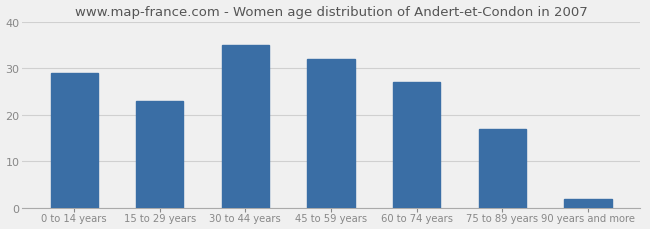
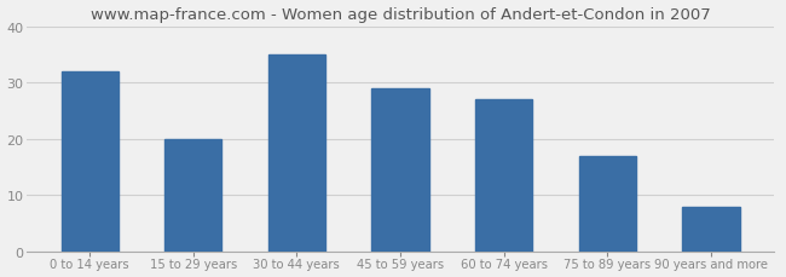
0 to 14 years: 29 -> 32
15 to 29 years: 23 -> 20
45 to 59 years: 32 -> 29
90 years and more: 2 -> 8
